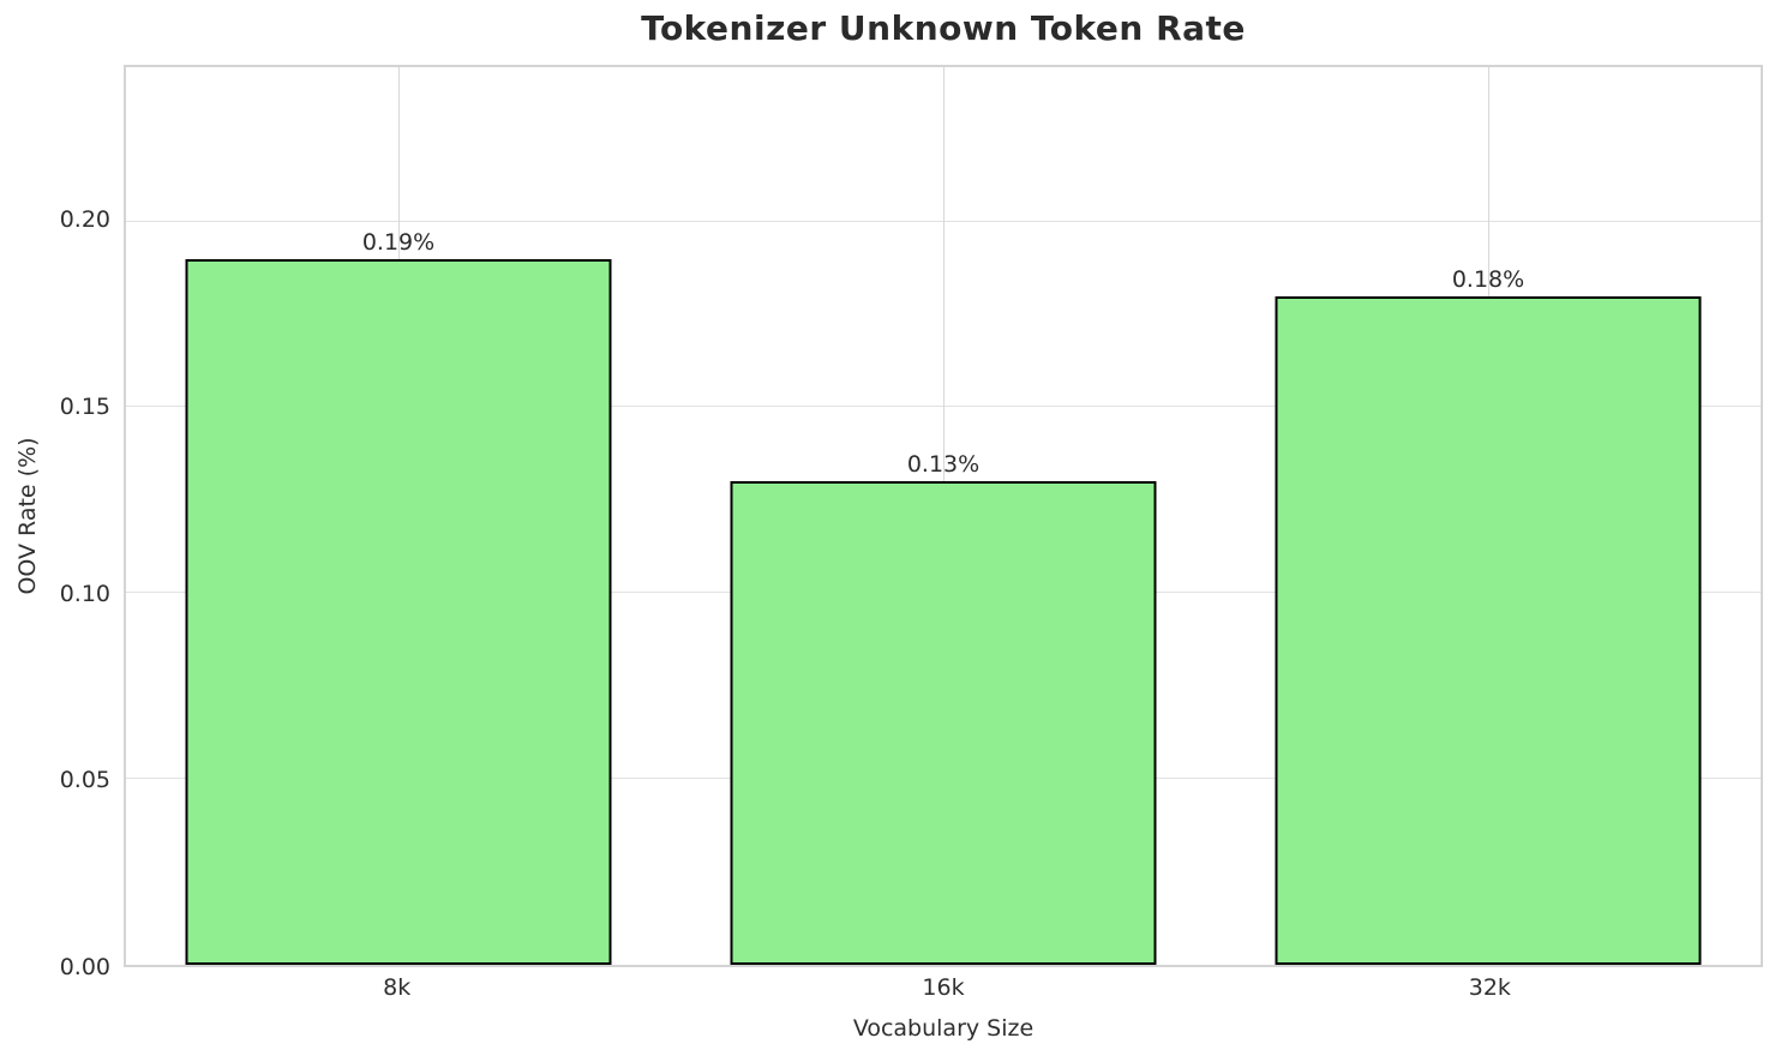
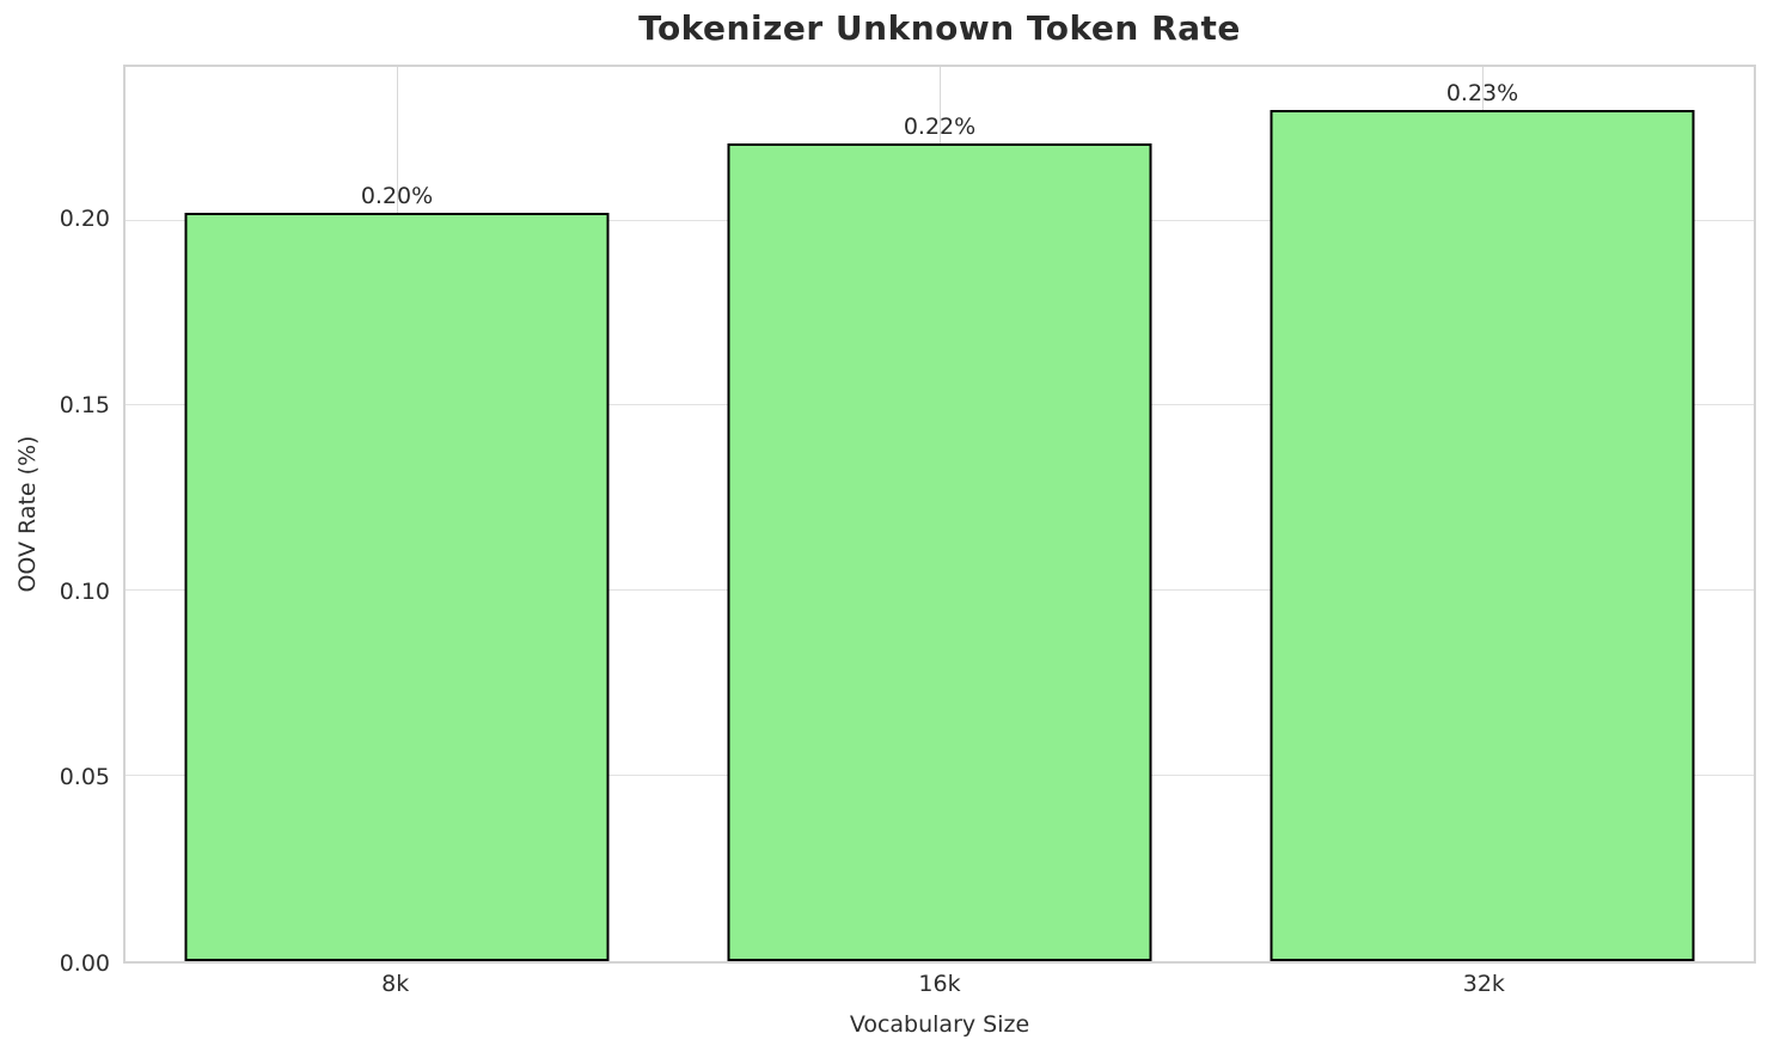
8k: 0.19% -> 0.20%
16k: 0.13% -> 0.22%
32k: 0.18% -> 0.23%
